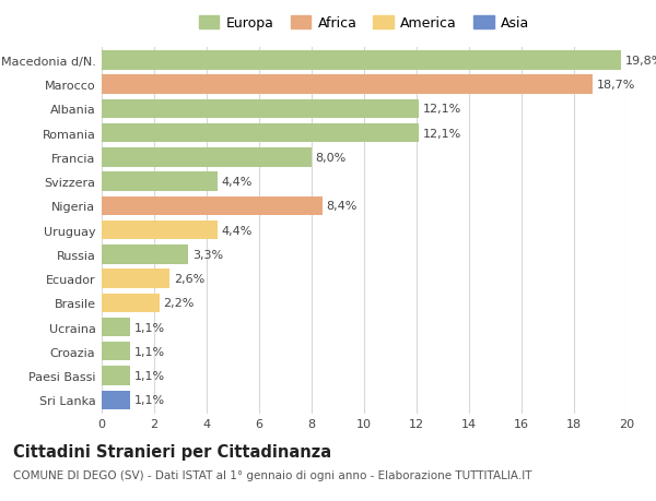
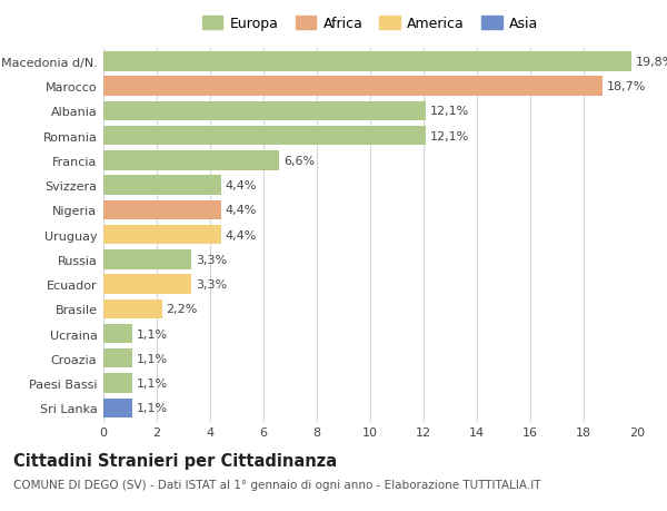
Francia: 8,0% -> 6,6%
Nigeria: 8,4% -> 4,4%
Ecuador: 2,6% -> 3,3%
